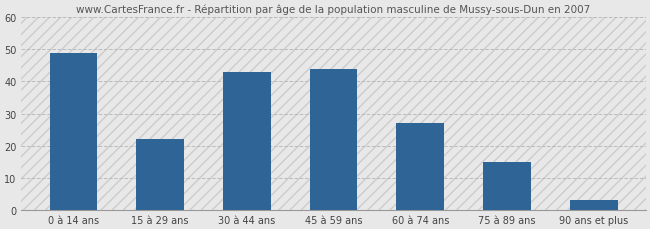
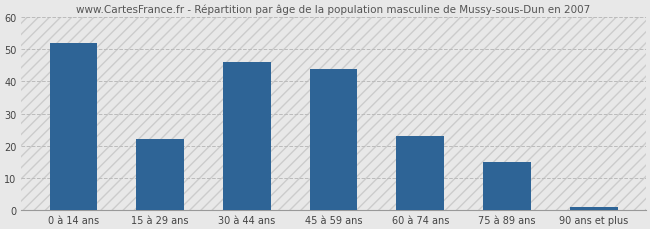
0 à 14 ans: 49 -> 52
30 à 44 ans: 43 -> 46
60 à 74 ans: 27 -> 23
90 ans et plus: 3 -> 1
